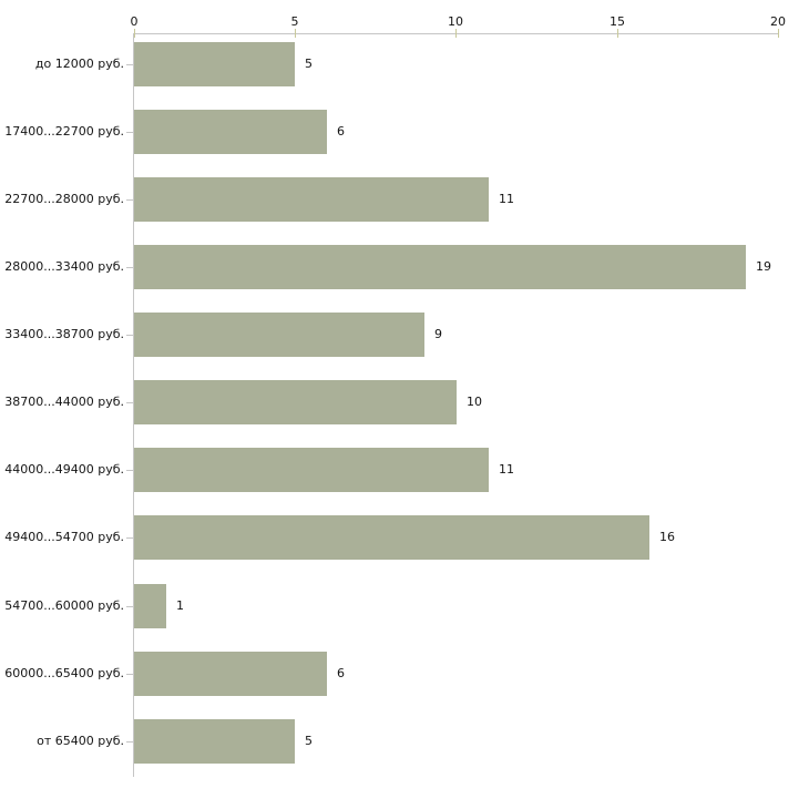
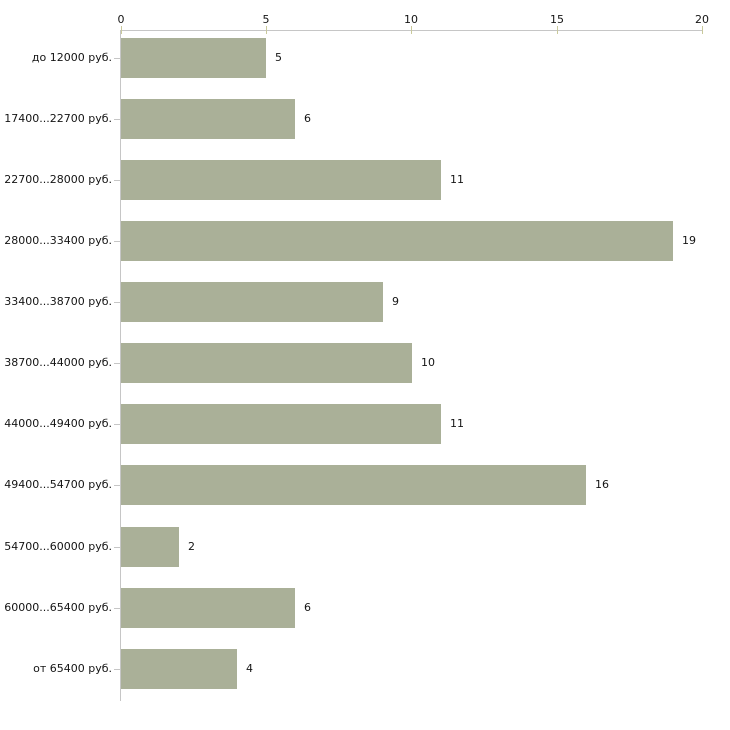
54700...60000 руб.: 1 -> 2
от 65400 руб.: 5 -> 4
